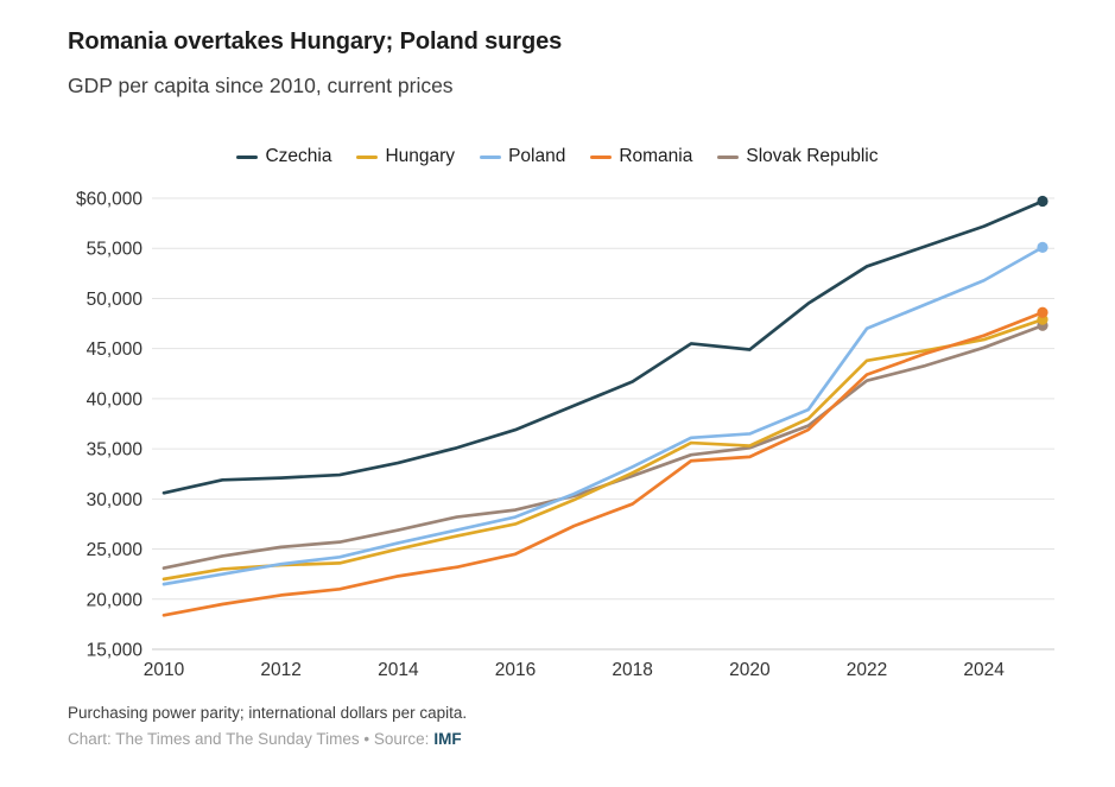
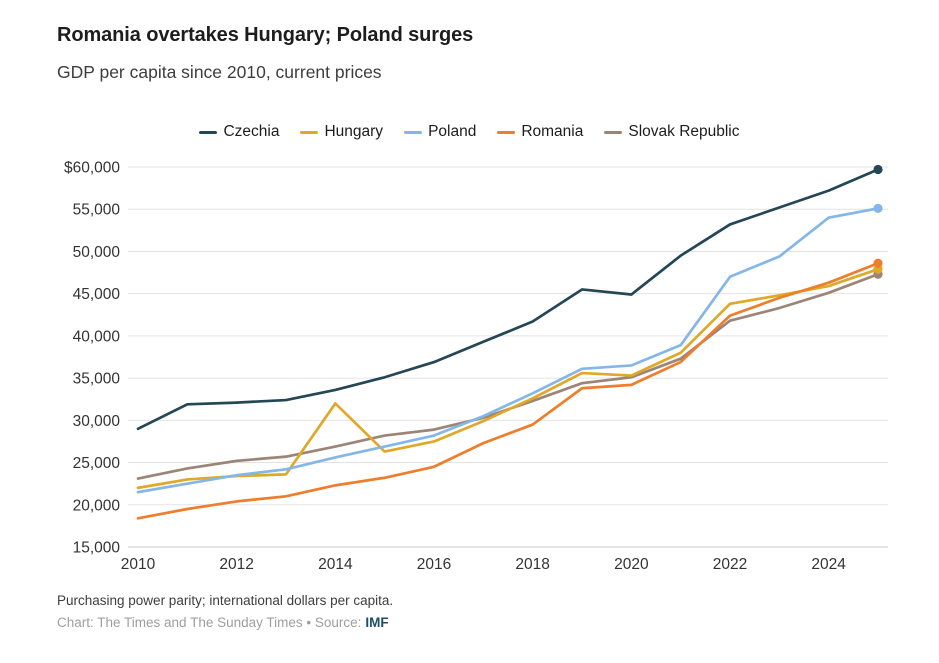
Czechia/2010: $31000 -> $29000
Hungary/2014: $25000 -> $32000
Poland/2024: $52000 -> $54000
